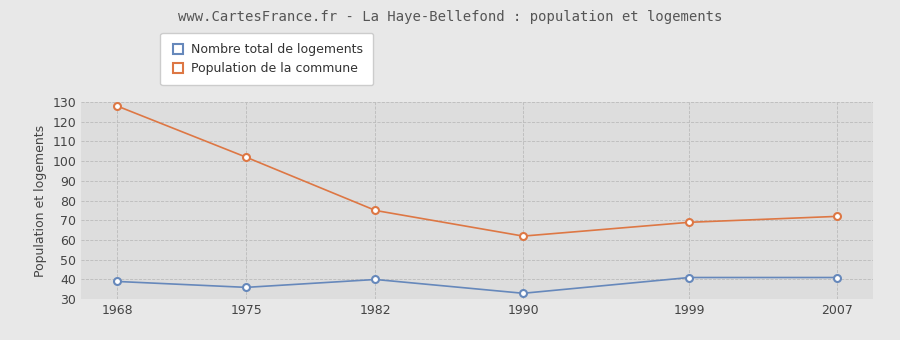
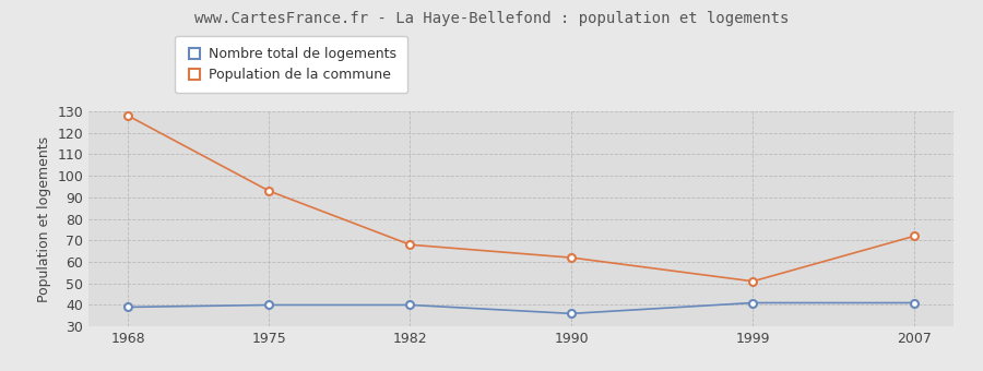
Nombre total de logements/1975: 36 -> 40
Population de la commune/1975: 102 -> 93
Population de la commune/1982: 75 -> 68
Nombre total de logements/1990: 33 -> 36
Population de la commune/1999: 69 -> 51
